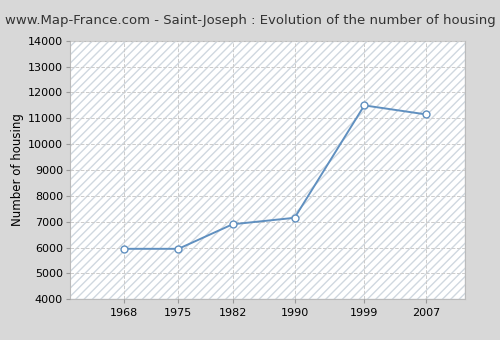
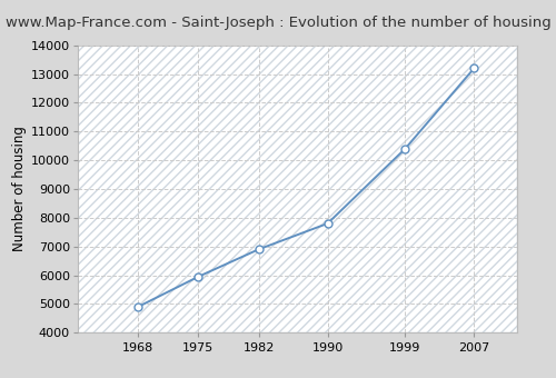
1968: 5950 -> 4900
1990: 7150 -> 7800
1999: 11500 -> 10400
2007: 11150 -> 13200
